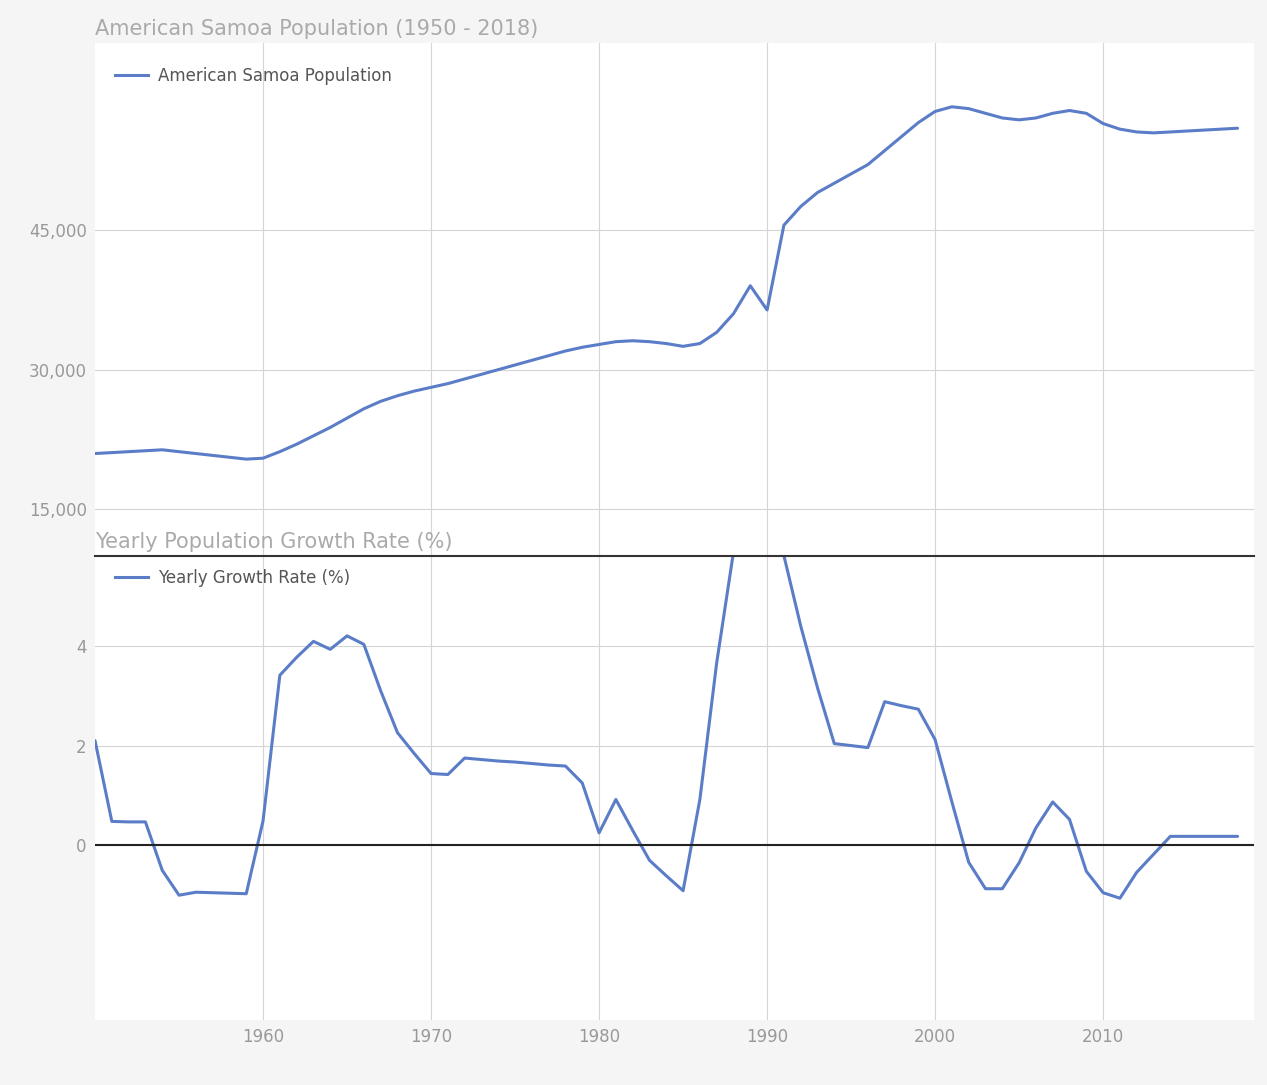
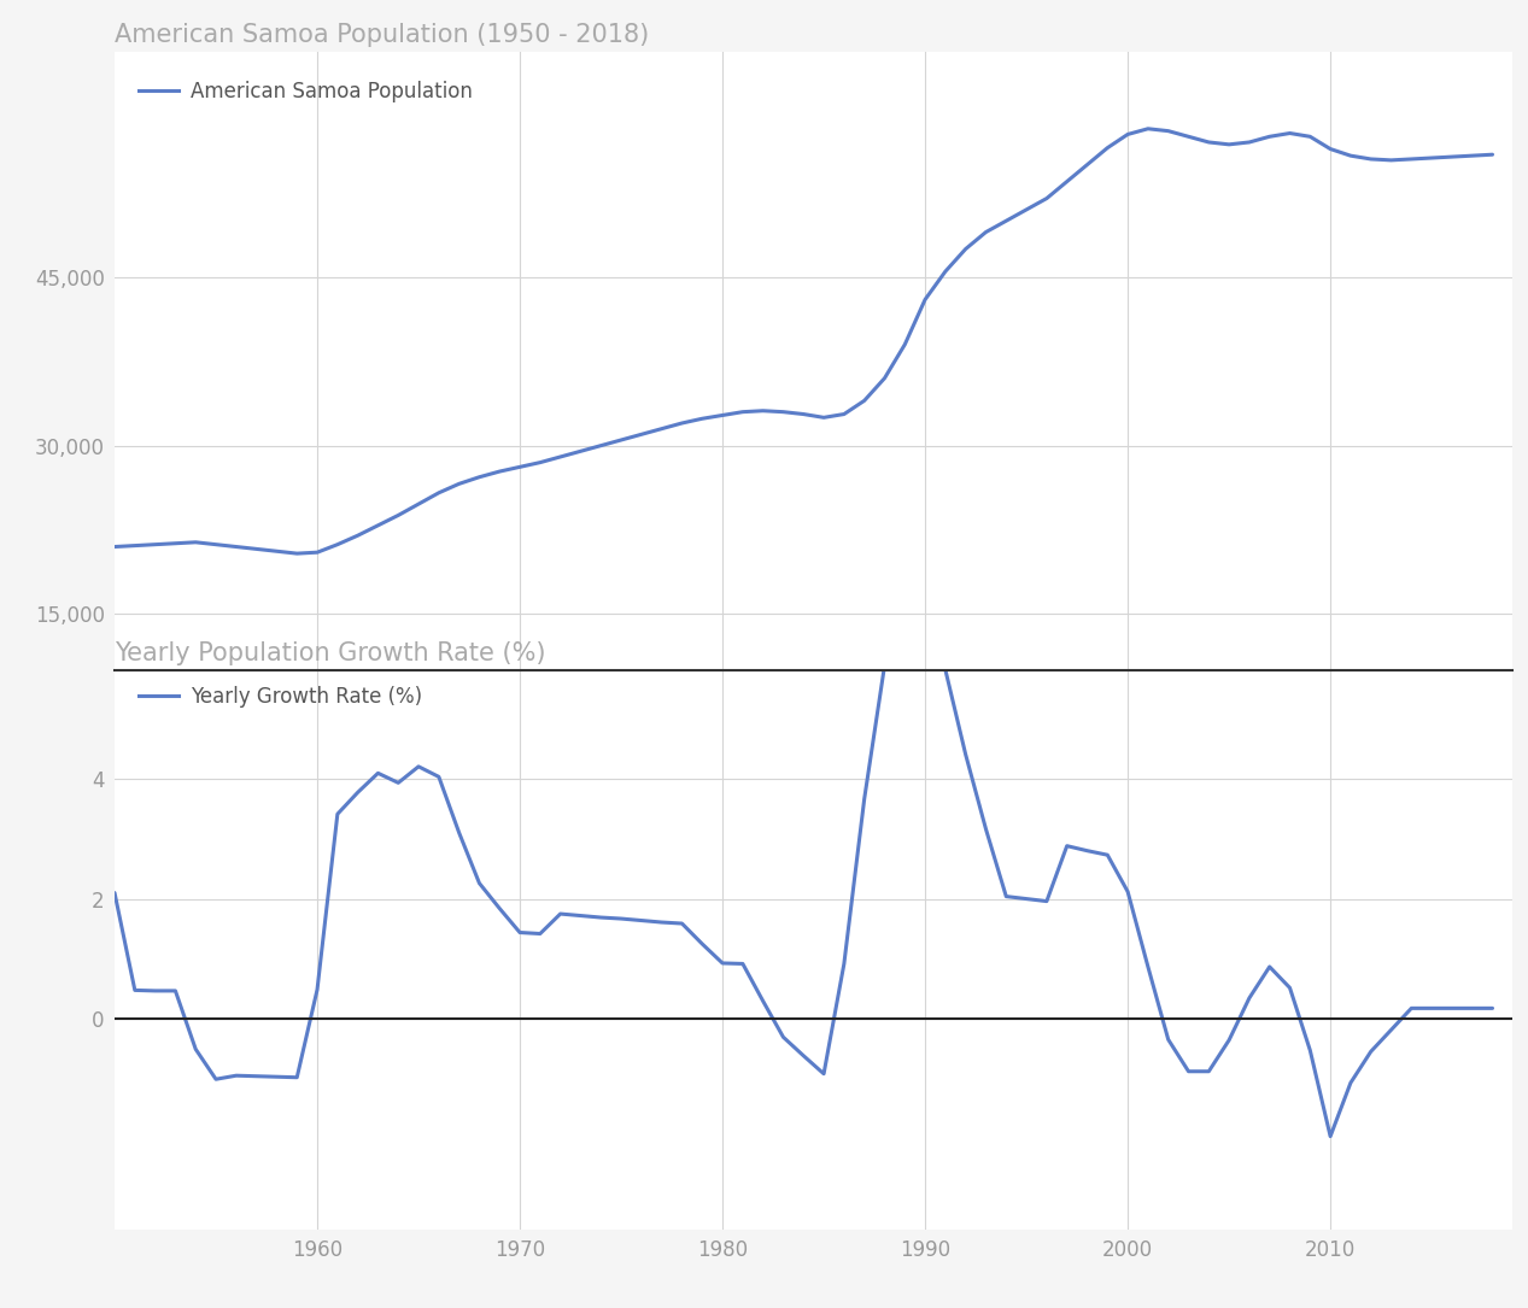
American Samoa Population (1950 - 2018)/1990: 36,400 -> 43,000
Yearly Population Growth Rate (%)/1980: 0.25 -> 0.93
Yearly Population Growth Rate (%)/2010: -0.95 -> -1.95
